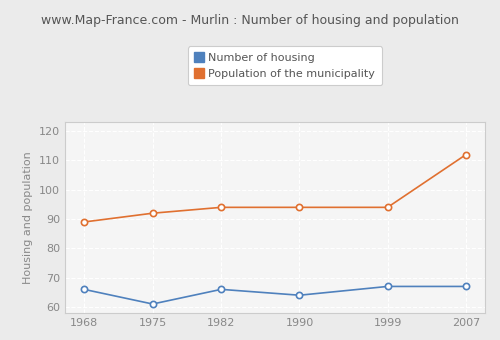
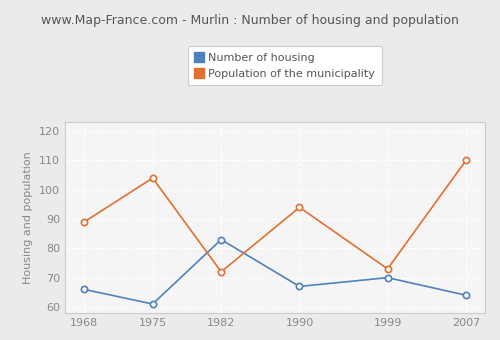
Population of the municipality/1975: 92 -> 104
Number of housing/1982: 66 -> 83
Population of the municipality/1982: 94 -> 72
Number of housing/1990: 64 -> 67
Number of housing/1999: 67 -> 70
Population of the municipality/1999: 94 -> 73
Number of housing/2007: 67 -> 64
Population of the municipality/2007: 112 -> 110
